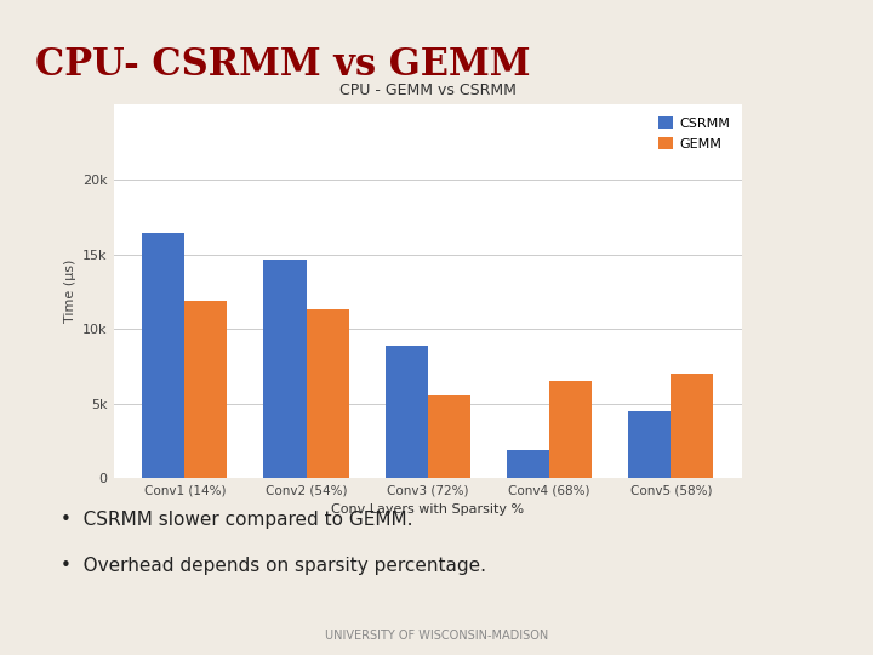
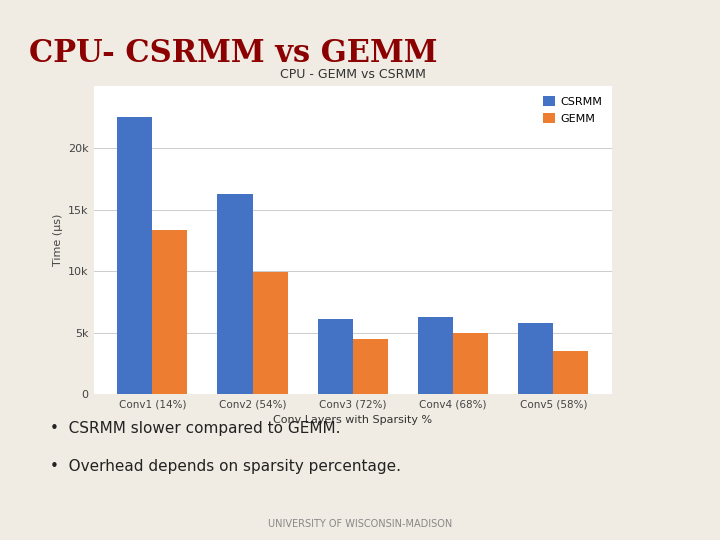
CSRMM/Conv1 (14%): 16.4k -> 22.5k
GEMM/Conv1 (14%): 11.9k -> 13.3k
CSRMM/Conv2 (54%): 14.6k -> 16.3k
GEMM/Conv2 (54%): 11.3k -> 9.9k
CSRMM/Conv3 (72%): 8.9k -> 6.1k
GEMM/Conv3 (72%): 5.5k -> 4.5k
CSRMM/Conv4 (68%): 1.9k -> 6.3k
GEMM/Conv4 (68%): 6.5k -> 5.0k
CSRMM/Conv5 (58%): 4.5k -> 5.8k
GEMM/Conv5 (58%): 7.0k -> 3.5k
